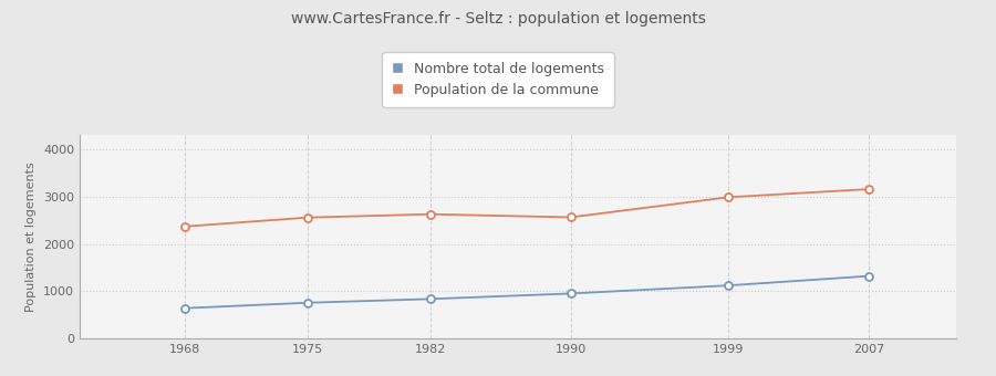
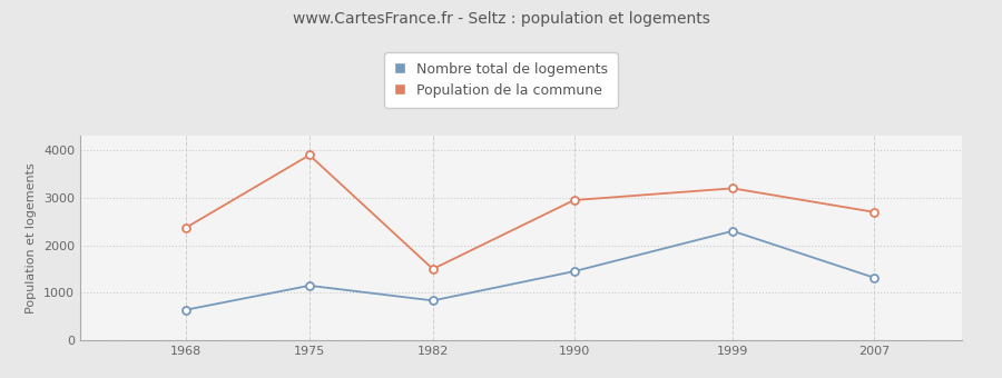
Nombre total de logements/1975: 760 -> 1150
Population de la commune/1975: 2560 -> 3900
Population de la commune/1982: 2630 -> 1500
Nombre total de logements/1990: 950 -> 1450
Population de la commune/1990: 2560 -> 2950
Nombre total de logements/1999: 1120 -> 2300
Population de la commune/1999: 2990 -> 3200
Population de la commune/2007: 3160 -> 2700
